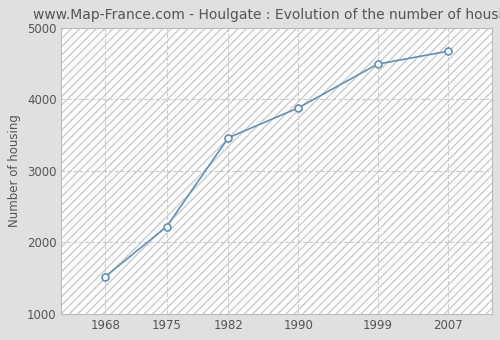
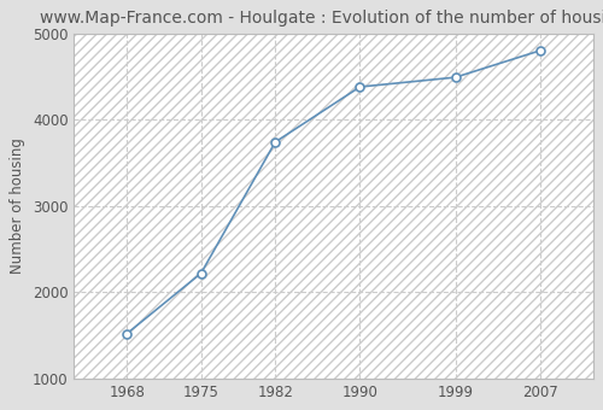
1982: 3460 -> 3740
1990: 3880 -> 4380
2007: 4670 -> 4800
